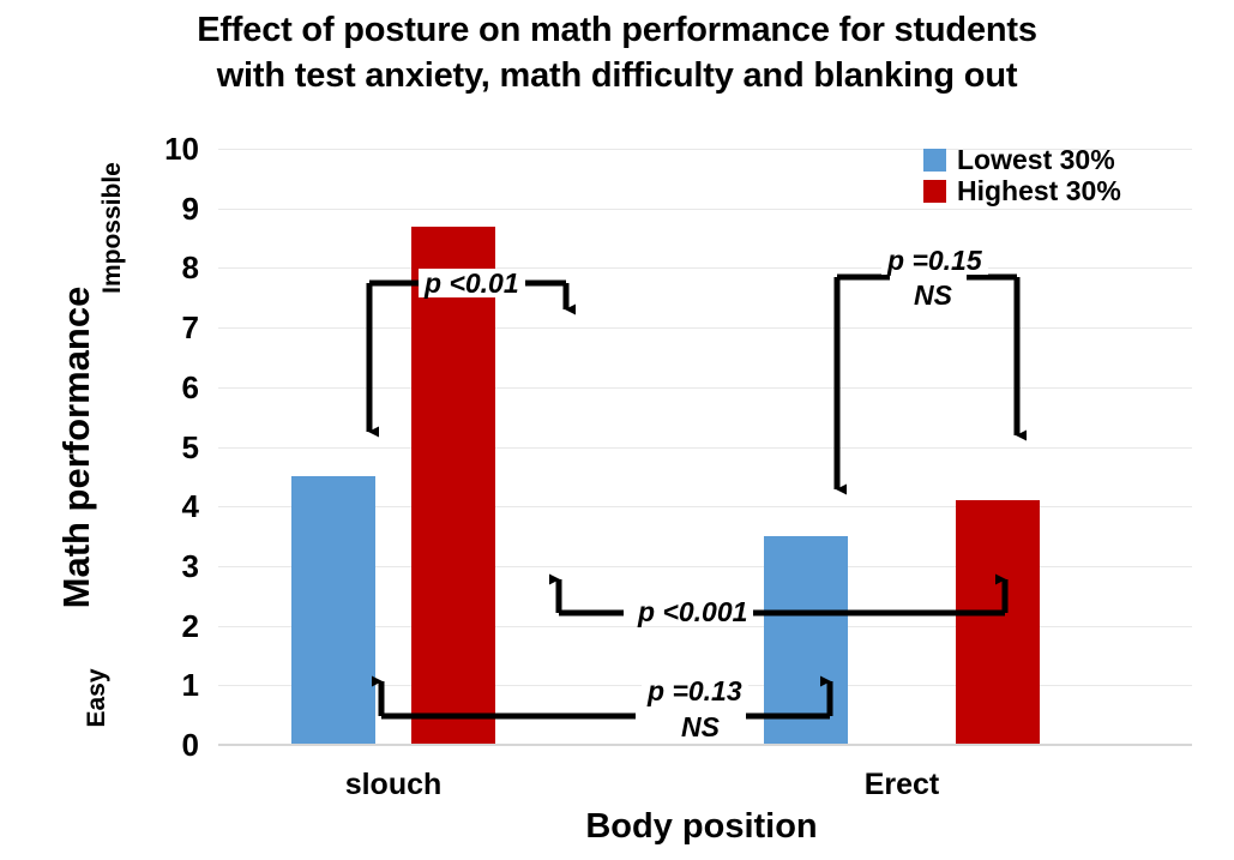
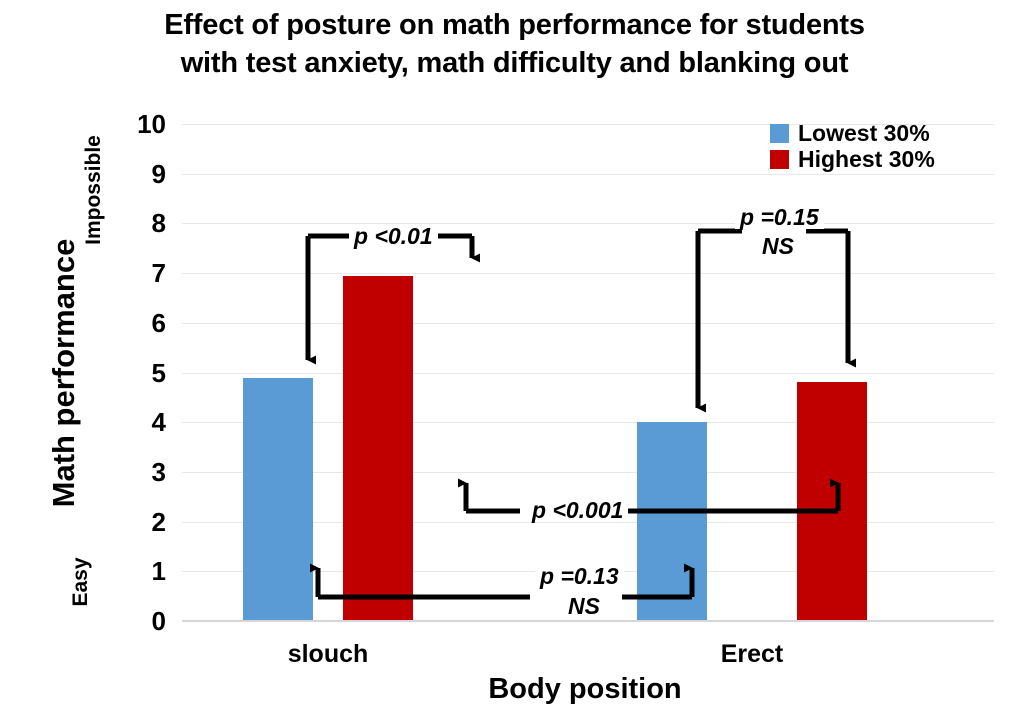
Lowest 30%/slouch: 4.5 -> 4.9
Highest 30%/slouch: 8.7 -> 7.0
Lowest 30%/Erect: 3.5 -> 4.0
Highest 30%/Erect: 4.1 -> 4.8
